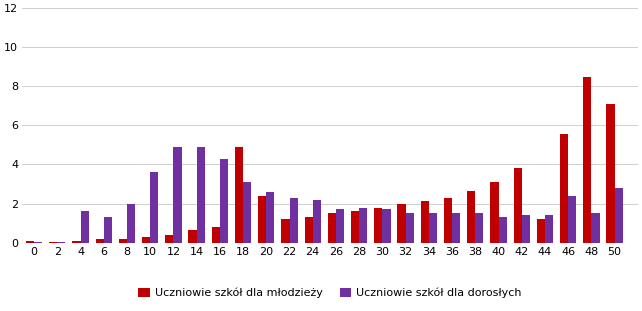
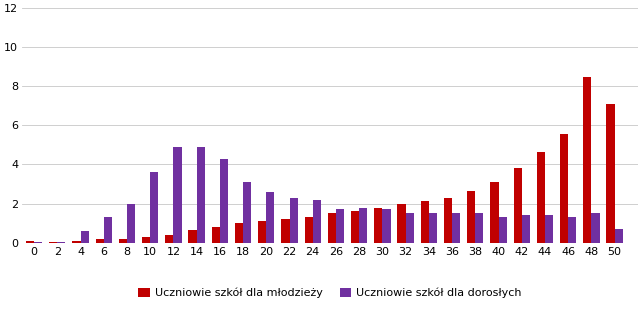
Uczniowie szkół dla dorosłych/4: 1.6 -> 0.6
Uczniowie szkół dla młodzieży/18: 4.9 -> 1.0
Uczniowie szkół dla młodzieży/20: 2.4 -> 1.1
Uczniowie szkół dla młodzieży/44: 1.2 -> 4.7
Uczniowie szkół dla dorosłych/46: 2.4 -> 1.3
Uczniowie szkół dla dorosłych/50: 2.8 -> 0.7
